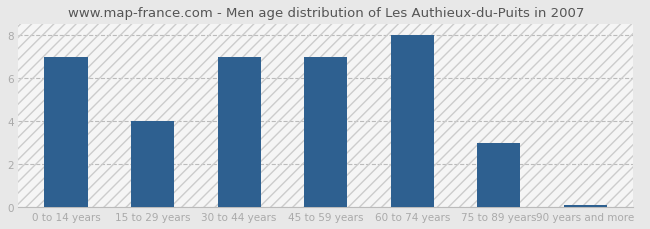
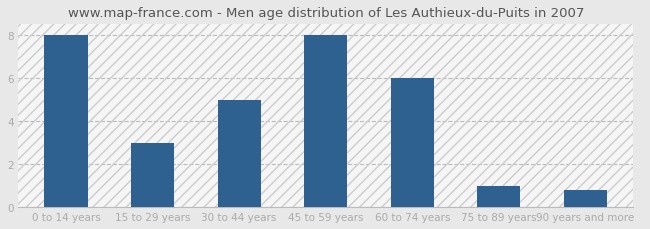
0 to 14 years: 7.0 -> 8.0
15 to 29 years: 4.0 -> 3.0
30 to 44 years: 7.0 -> 5.0
45 to 59 years: 7.0 -> 8.0
60 to 74 years: 8.0 -> 6.0
75 to 89 years: 3.0 -> 1.0
90 years and more: 0.1 -> 0.8
